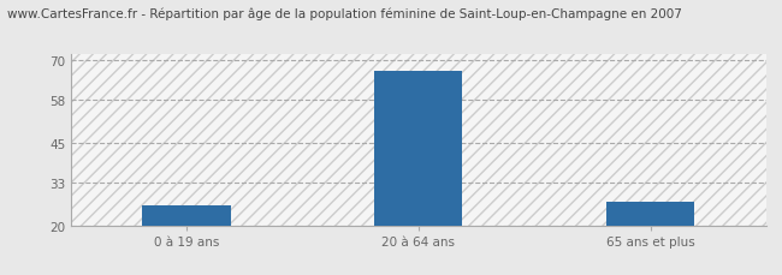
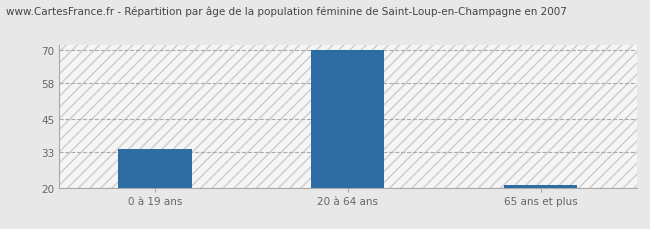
0 à 19 ans: 26 -> 34
20 à 64 ans: 67 -> 70
65 ans et plus: 27 -> 21
